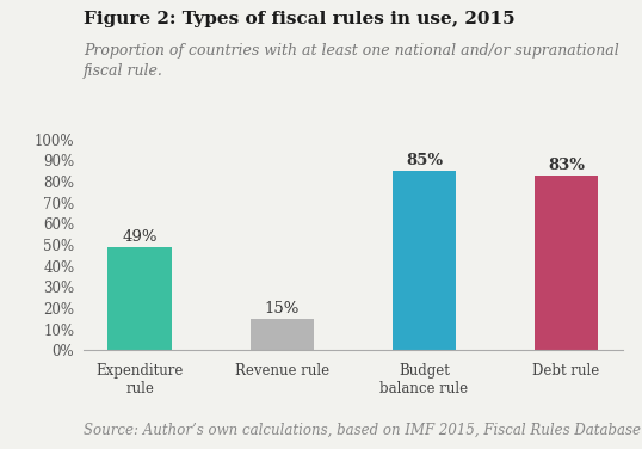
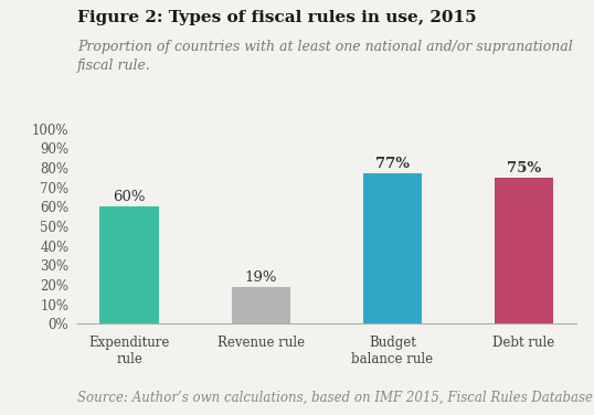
Expenditure rule: 49% -> 60%
Revenue rule: 15% -> 19%
Budget balance rule: 85% -> 77%
Debt rule: 83% -> 75%
